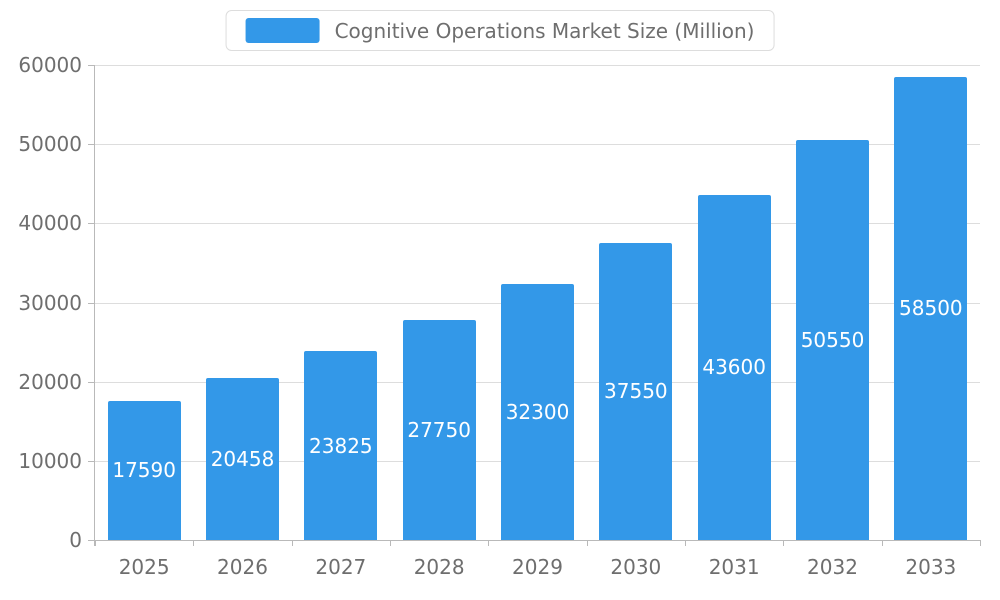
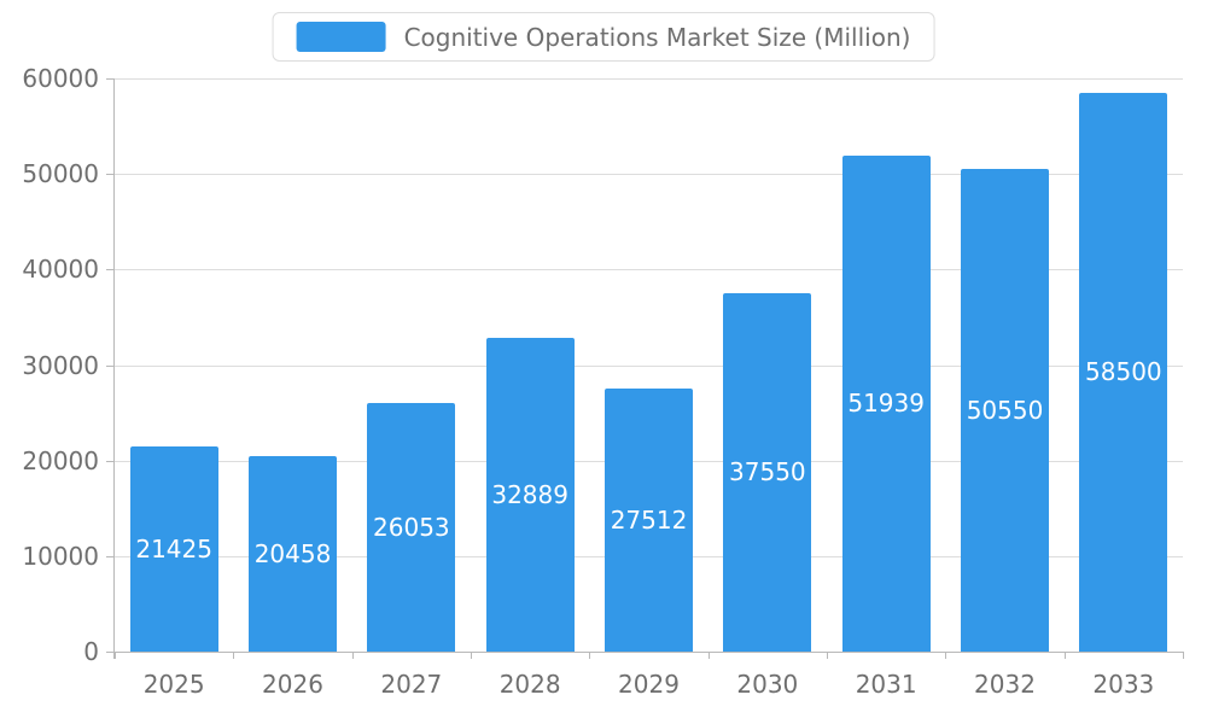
2025: 17590 -> 21425
2027: 23825 -> 26053
2028: 27750 -> 32889
2029: 32300 -> 27512
2031: 43600 -> 51939
